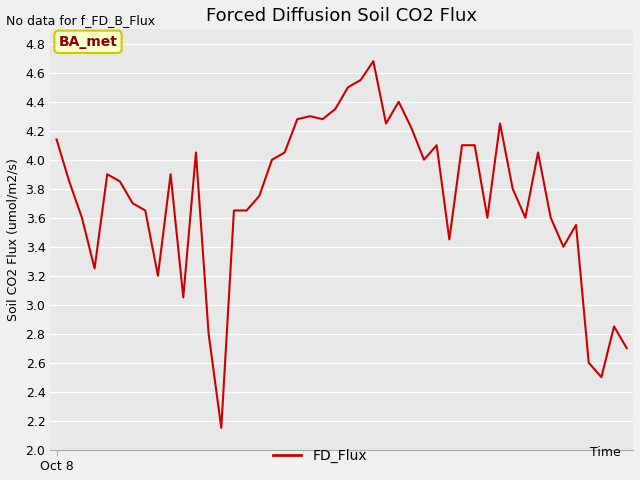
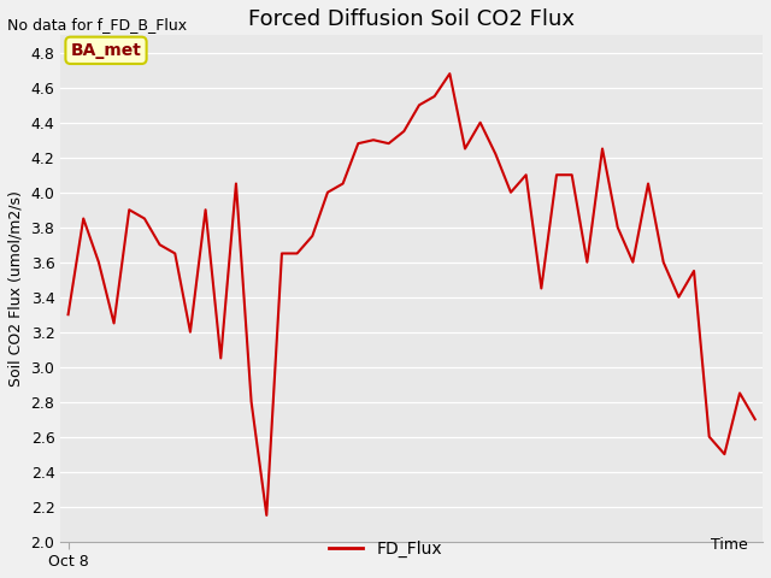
Oct 8: 4.14 -> 3.30
